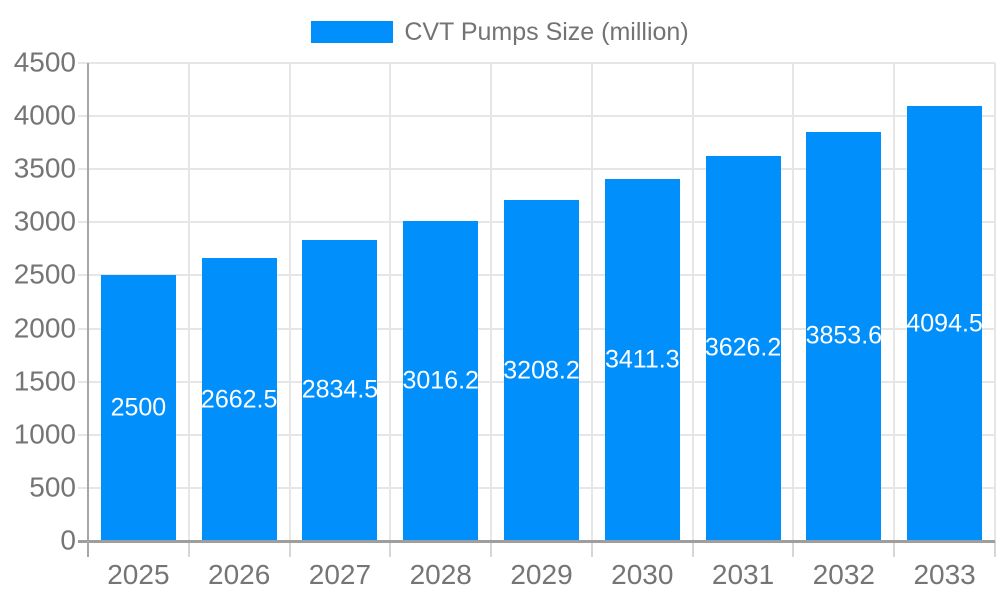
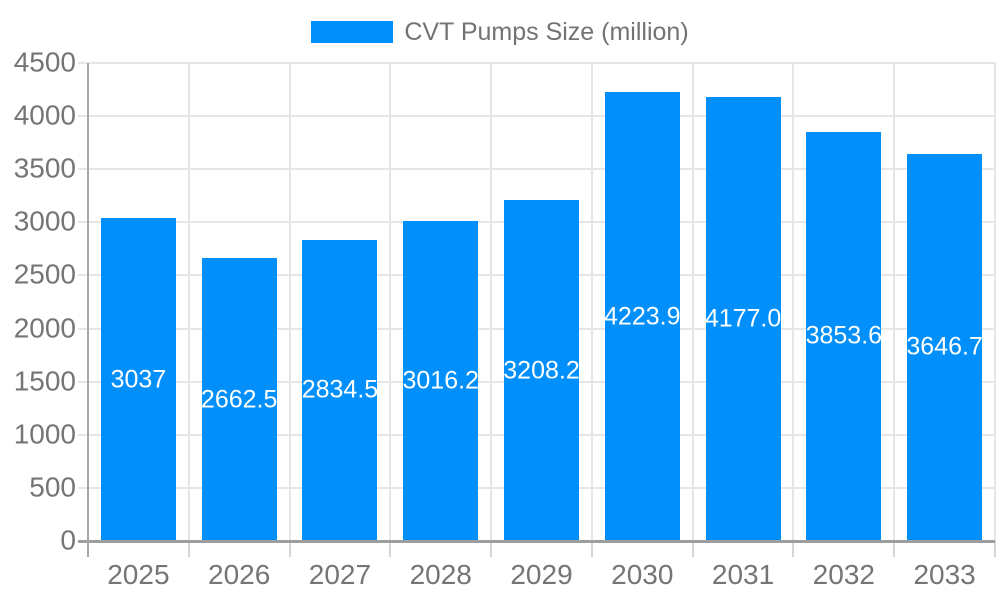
2025: 2500 -> 3037
2030: 3411.3 -> 4223.9
2031: 3626.2 -> 4177.0
2033: 4094.5 -> 3646.7
